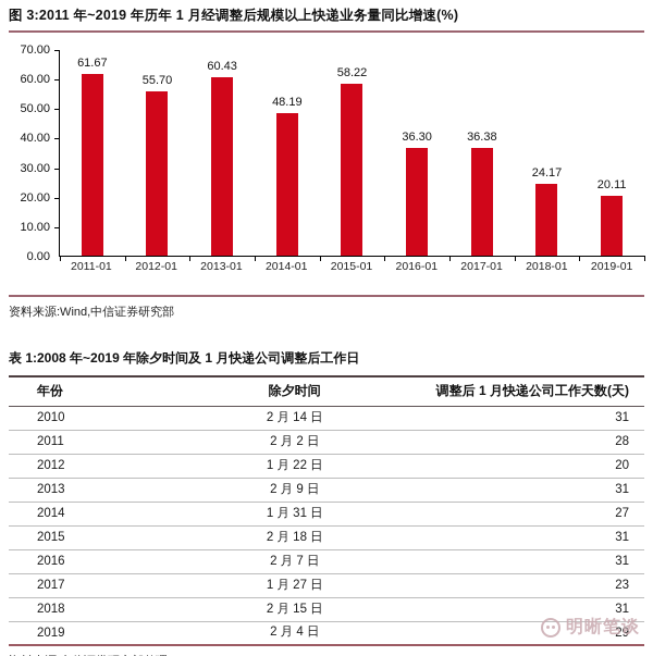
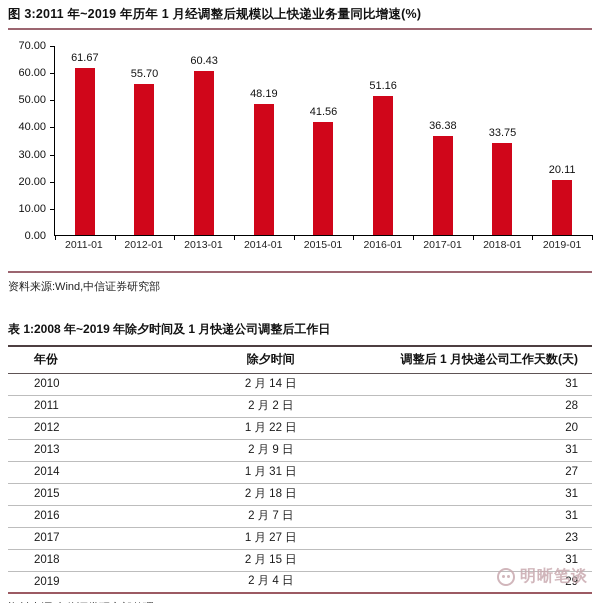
图 3:2011 年~2019 年历年 1 月经调整后规模以上快递业务量同比增速(%)/2015-01: 58.22 -> 41.56
图 3:2011 年~2019 年历年 1 月经调整后规模以上快递业务量同比增速(%)/2016-01: 36.30 -> 51.16
图 3:2011 年~2019 年历年 1 月经调整后规模以上快递业务量同比增速(%)/2018-01: 24.17 -> 33.75
